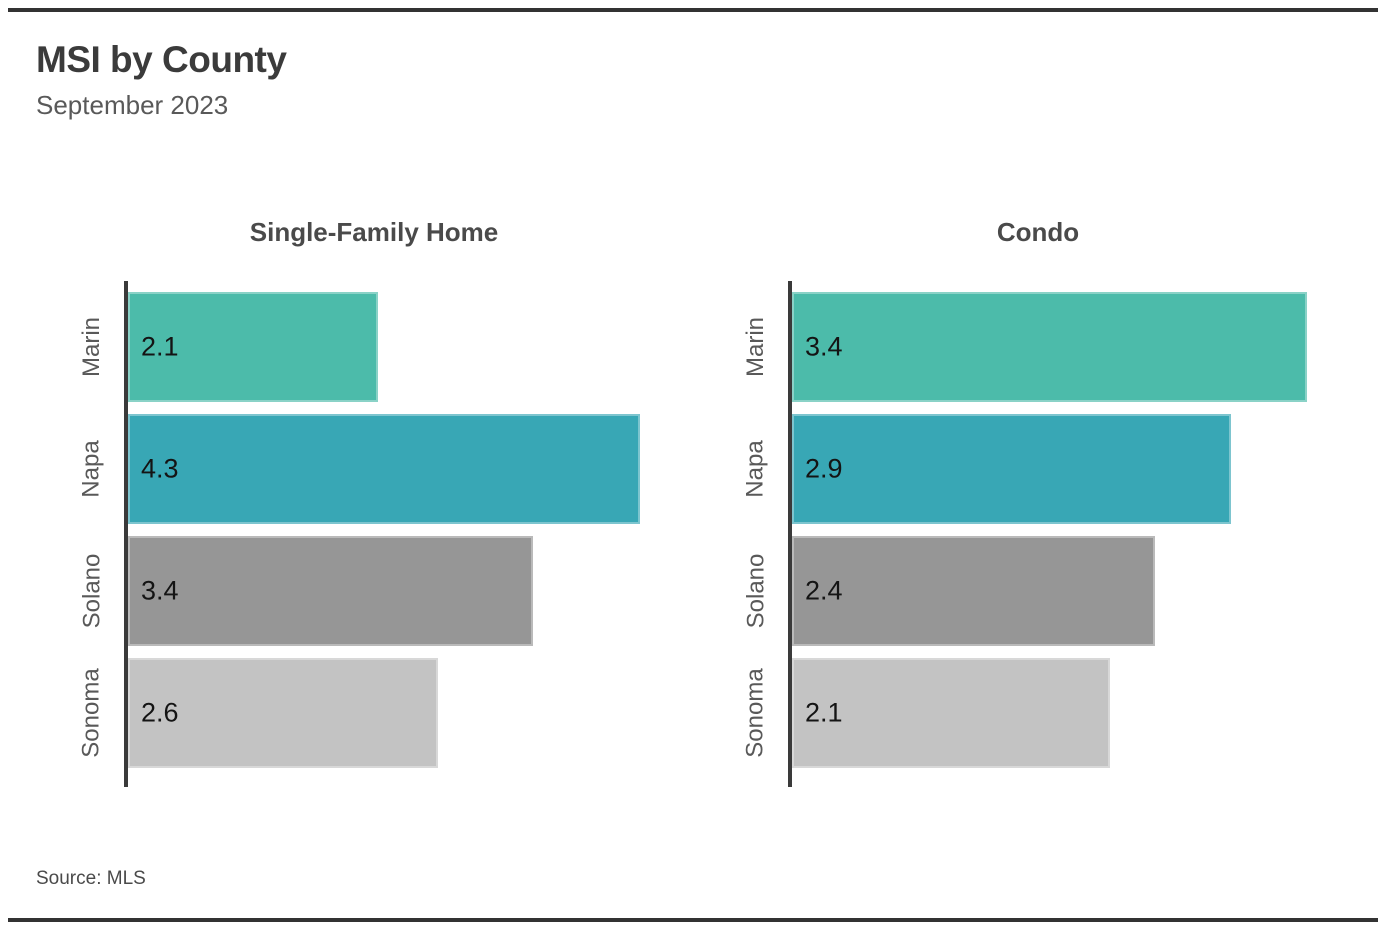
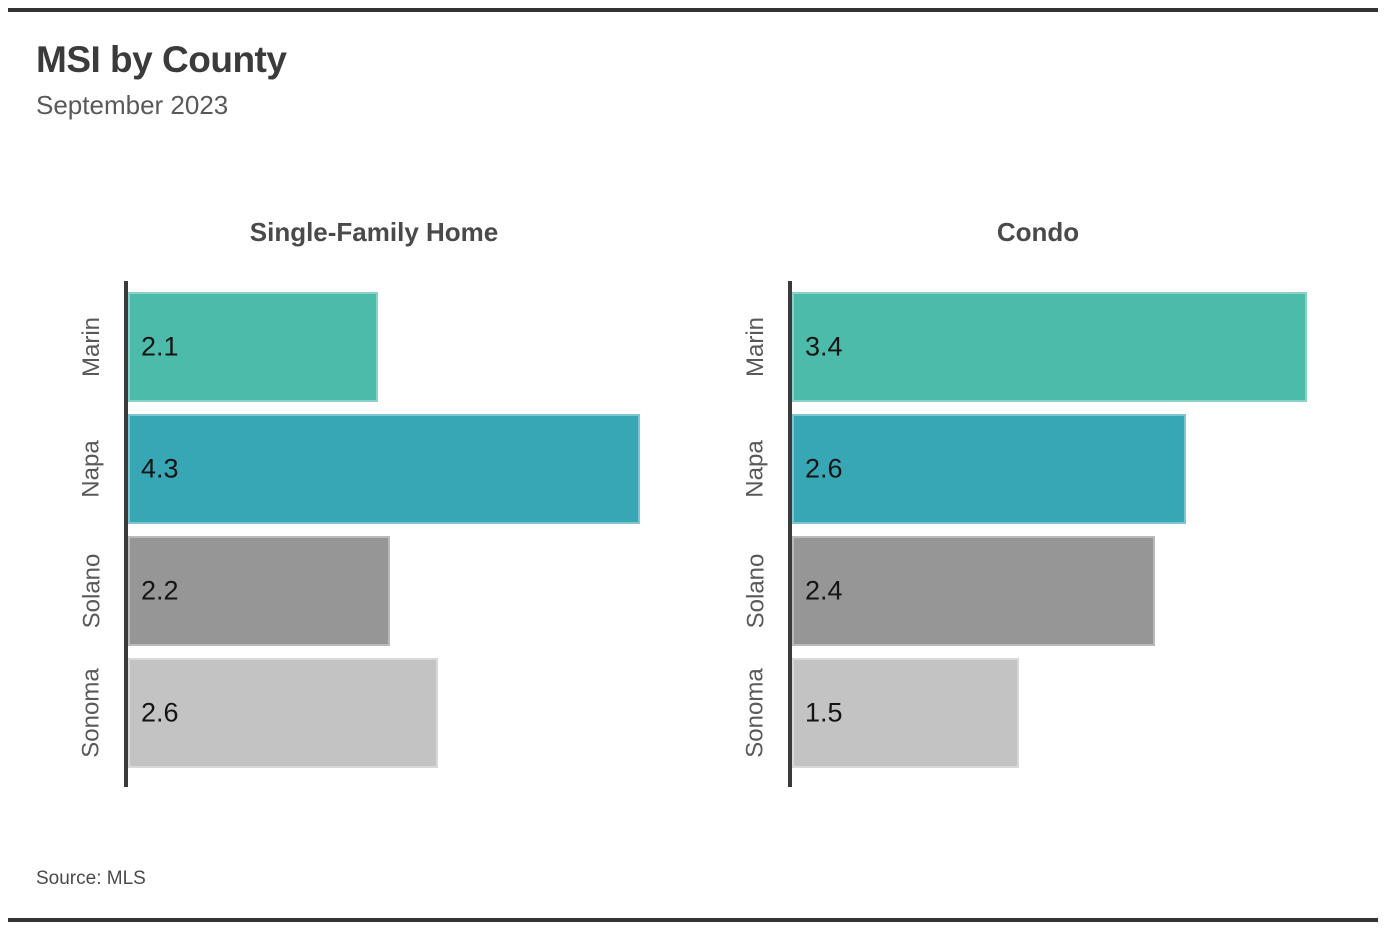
Single-Family Home/Solano: 3.4 -> 2.2
Condo/Napa: 2.9 -> 2.6
Condo/Sonoma: 2.1 -> 1.5
